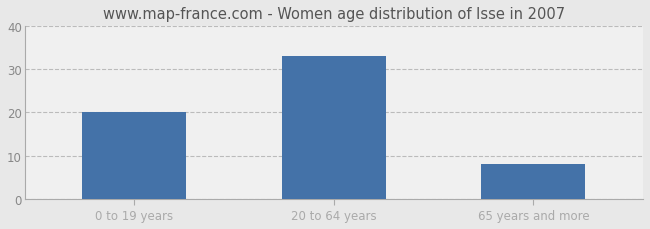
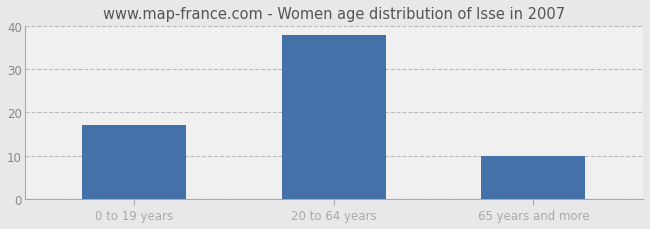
0 to 19 years: 20 -> 17
20 to 64 years: 33 -> 38
65 years and more: 8 -> 10
